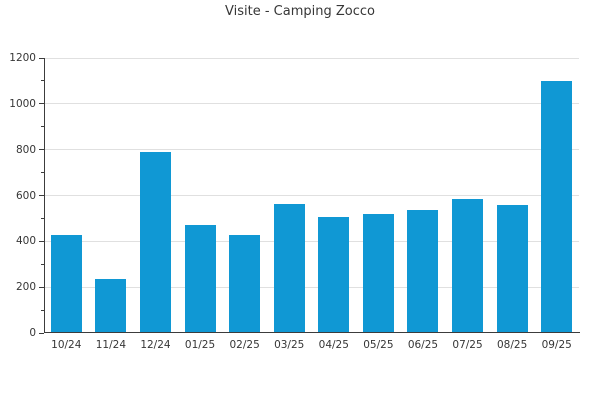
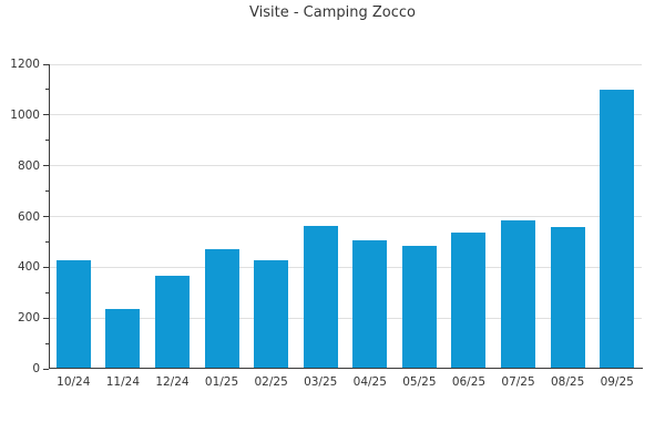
12/24: 790 -> 370
05/25: 520 -> 480
